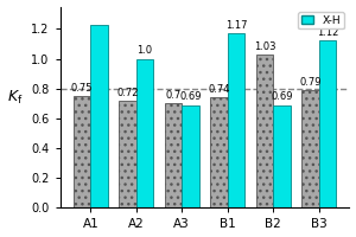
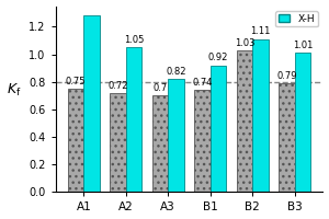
X-H/A1: 1.23 -> 1.28
X-H/A2: 1.0 -> 1.05
X-H/A3: 0.69 -> 0.82
X-H/B1: 1.17 -> 0.92
X-H/B2: 0.69 -> 1.11
X-H/B3: 1.12 -> 1.01
